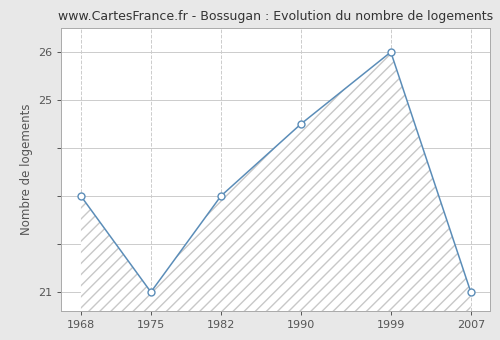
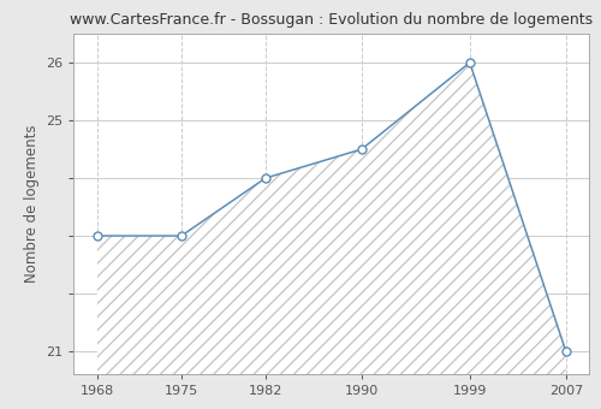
1975: 21.0 -> 23.0
1982: 23.0 -> 24.0
